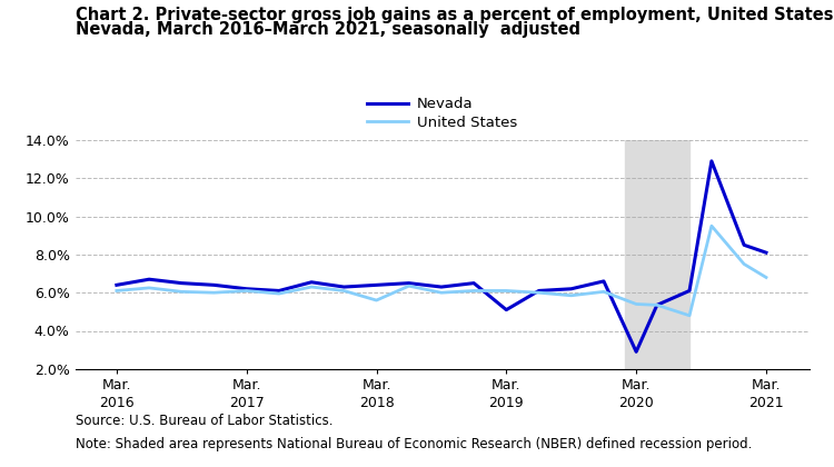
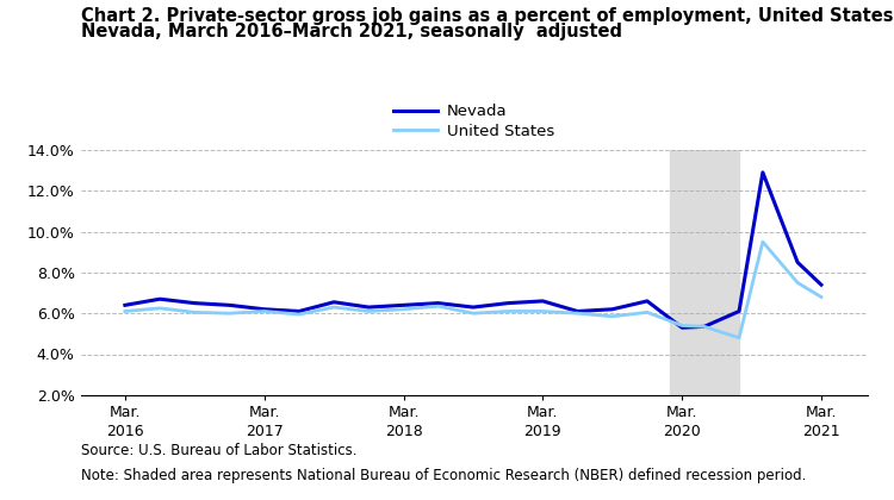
United States/Mar. 2018: 5.6% -> 6.2%
Nevada/Mar. 2019: 5.1% -> 6.6%
Nevada/Mar. 2020: 2.9% -> 5.3%
Nevada/Mar. 2021: 8.1% -> 7.4%
